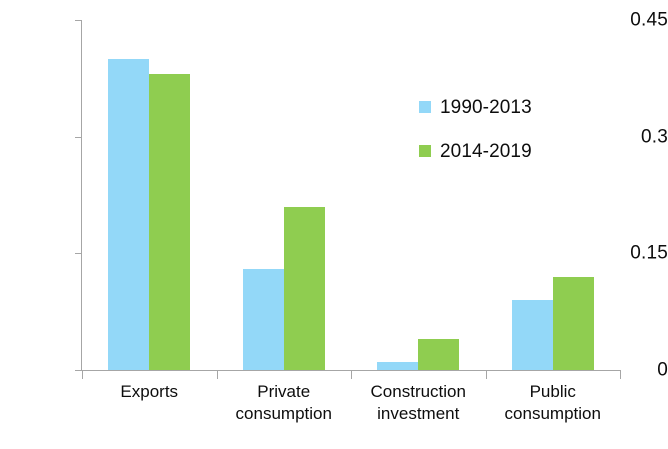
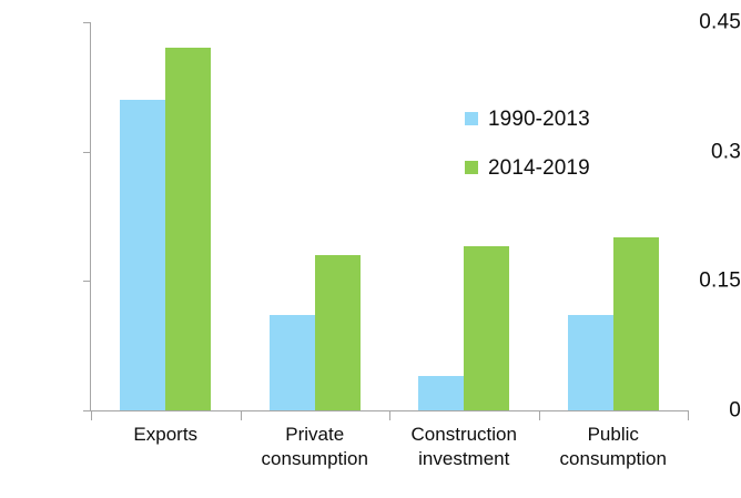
1990-2013/Exports: 0.40 -> 0.36
2014-2019/Exports: 0.38 -> 0.42
1990-2013/Private consumption: 0.13 -> 0.11
2014-2019/Private consumption: 0.21 -> 0.18
1990-2013/Construction investment: 0.01 -> 0.04
2014-2019/Construction investment: 0.04 -> 0.19
1990-2013/Public consumption: 0.09 -> 0.11
2014-2019/Public consumption: 0.12 -> 0.20
